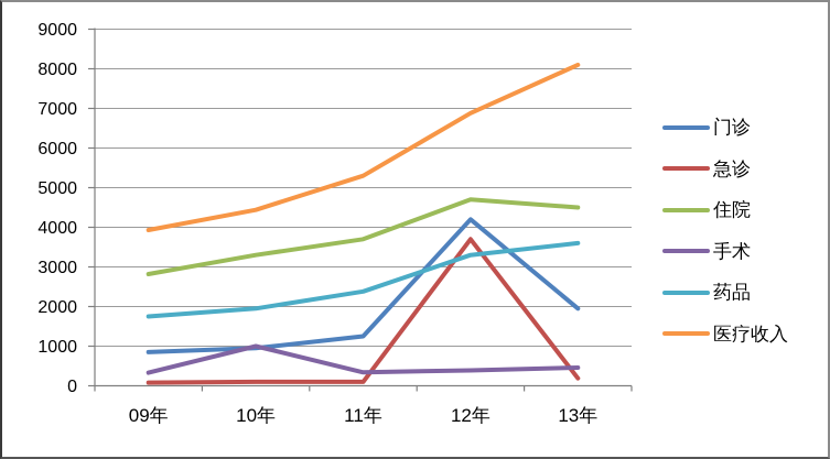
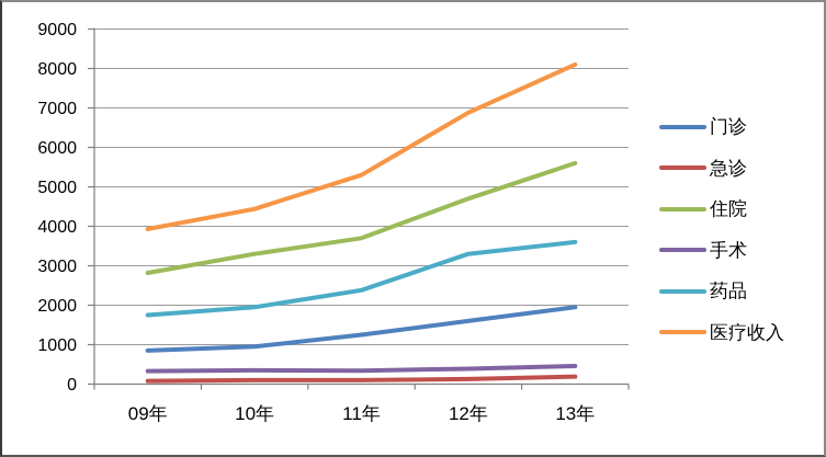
手术/10年: 1000 -> 400
门诊/12年: 4200 -> 1600
急诊/12年: 3700 -> 100
住院/13年: 4500 -> 5600
